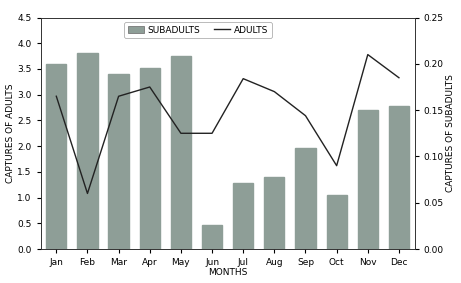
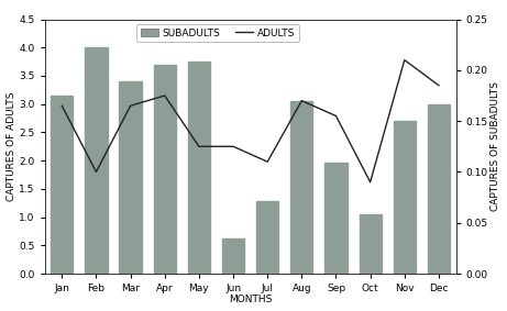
SUBADULTS/Jan: 3.60 -> 3.15
SUBADULTS/Feb: 3.82 -> 4.00
ADULTS/Feb: 0.060 -> 0.100
SUBADULTS/Apr: 3.52 -> 3.70
SUBADULTS/Jun: 0.46 -> 0.62
ADULTS/Jul: 0.184 -> 0.110
SUBADULTS/Aug: 1.40 -> 3.05
ADULTS/Sep: 0.144 -> 0.155
SUBADULTS/Dec: 2.78 -> 3.00
